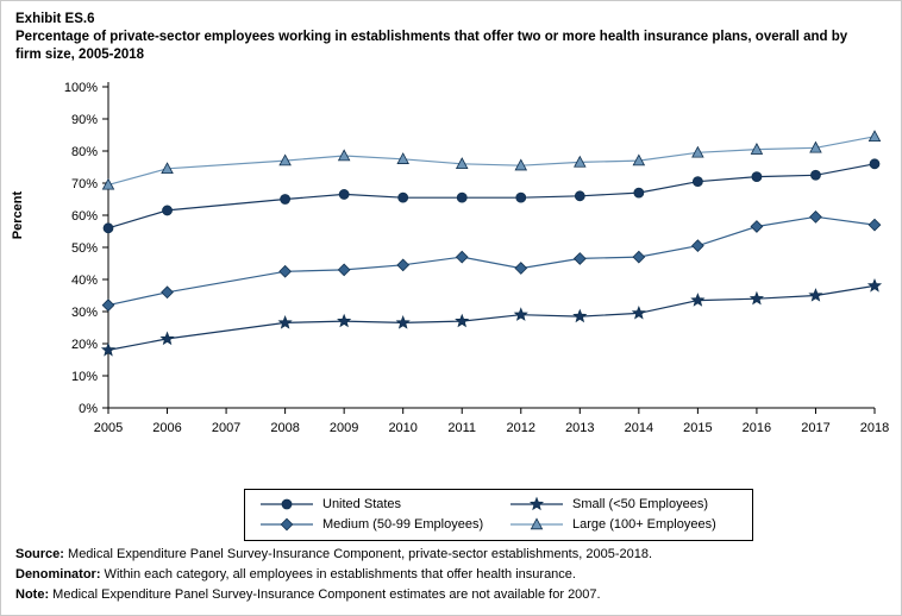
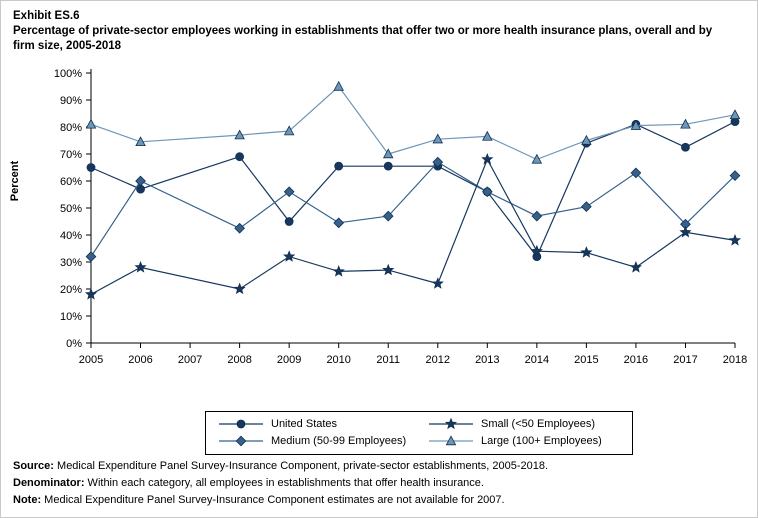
United States/2005: 56% -> 65%
Large (100+ Employees)/2005: 70% -> 81%
United States/2006: 62% -> 57%
Medium (50-99 Employees)/2006: 36% -> 60%
Small (<50 Employees)/2006: 22% -> 28%
United States/2008: 65% -> 69%
Small (<50 Employees)/2008: 26% -> 20%
United States/2009: 66% -> 45%
Medium (50-99 Employees)/2009: 43% -> 56%
Small (<50 Employees)/2009: 27% -> 32%
Large (100+ Employees)/2010: 78% -> 95%
Large (100+ Employees)/2011: 76% -> 70%
Medium (50-99 Employees)/2012: 44% -> 67%
Small (<50 Employees)/2012: 29% -> 22%
United States/2013: 66% -> 56%
Medium (50-99 Employees)/2013: 46% -> 56%
Small (<50 Employees)/2013: 28% -> 68%
United States/2014: 67% -> 32%
Small (<50 Employees)/2014: 30% -> 34%
Large (100+ Employees)/2014: 77% -> 68%
United States/2015: 70% -> 74%
Large (100+ Employees)/2015: 80% -> 75%
United States/2016: 72% -> 81%
Medium (50-99 Employees)/2016: 56% -> 63%
Small (<50 Employees)/2016: 34% -> 28%
Medium (50-99 Employees)/2017: 60% -> 44%
Small (<50 Employees)/2017: 35% -> 41%
United States/2018: 76% -> 82%
Medium (50-99 Employees)/2018: 57% -> 62%
